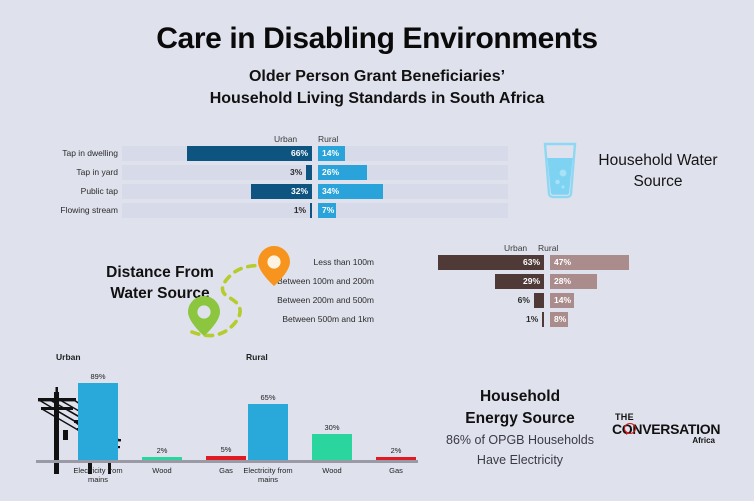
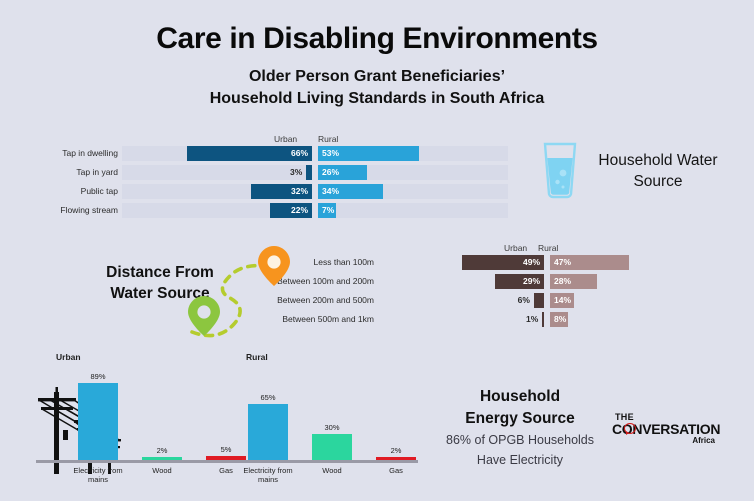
Household Water Source/Rural/Tap in dwelling: 14% -> 53%
Household Water Source/Urban/Flowing stream: 1% -> 22%
Distance From Water Source/Urban/Less than 100m: 63% -> 49%
